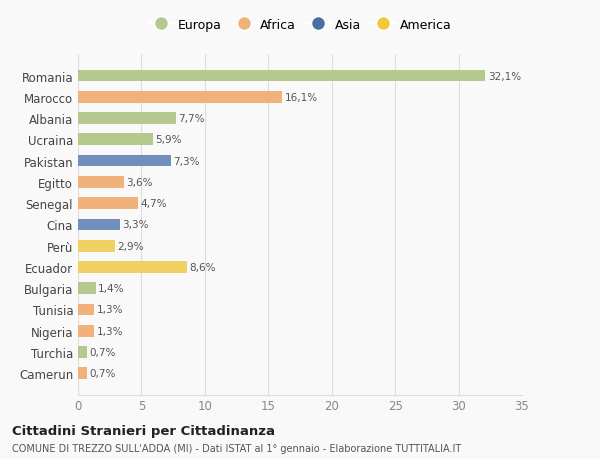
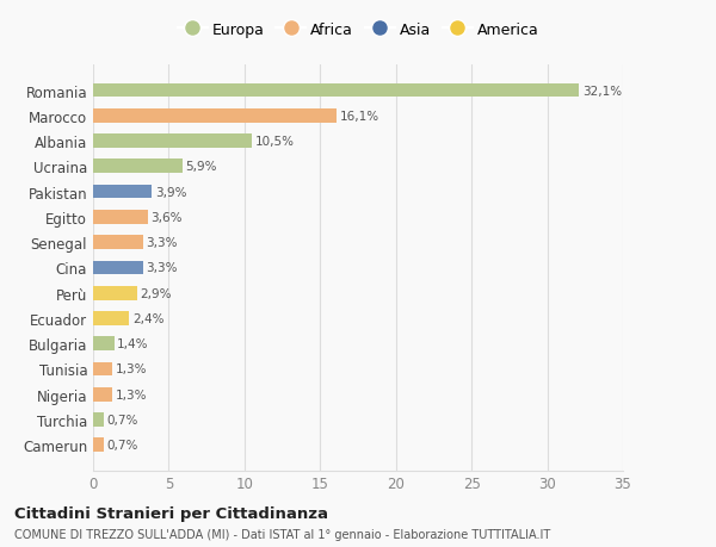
Albania: 7,7% -> 10,5%
Pakistan: 7,3% -> 3,9%
Senegal: 4,7% -> 3,3%
Ecuador: 8,6% -> 2,4%
